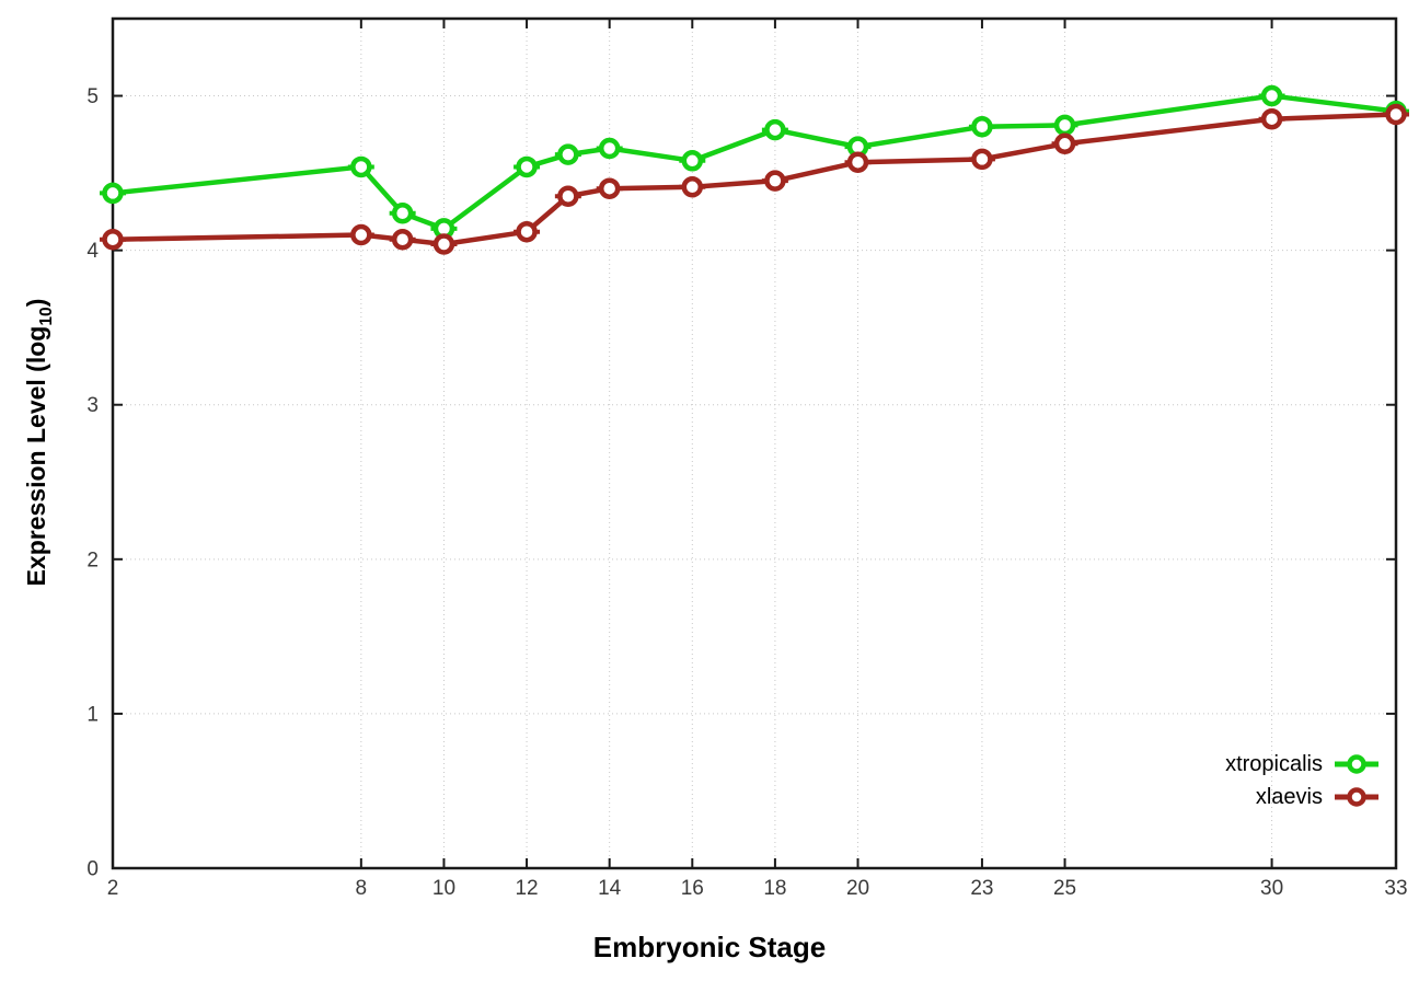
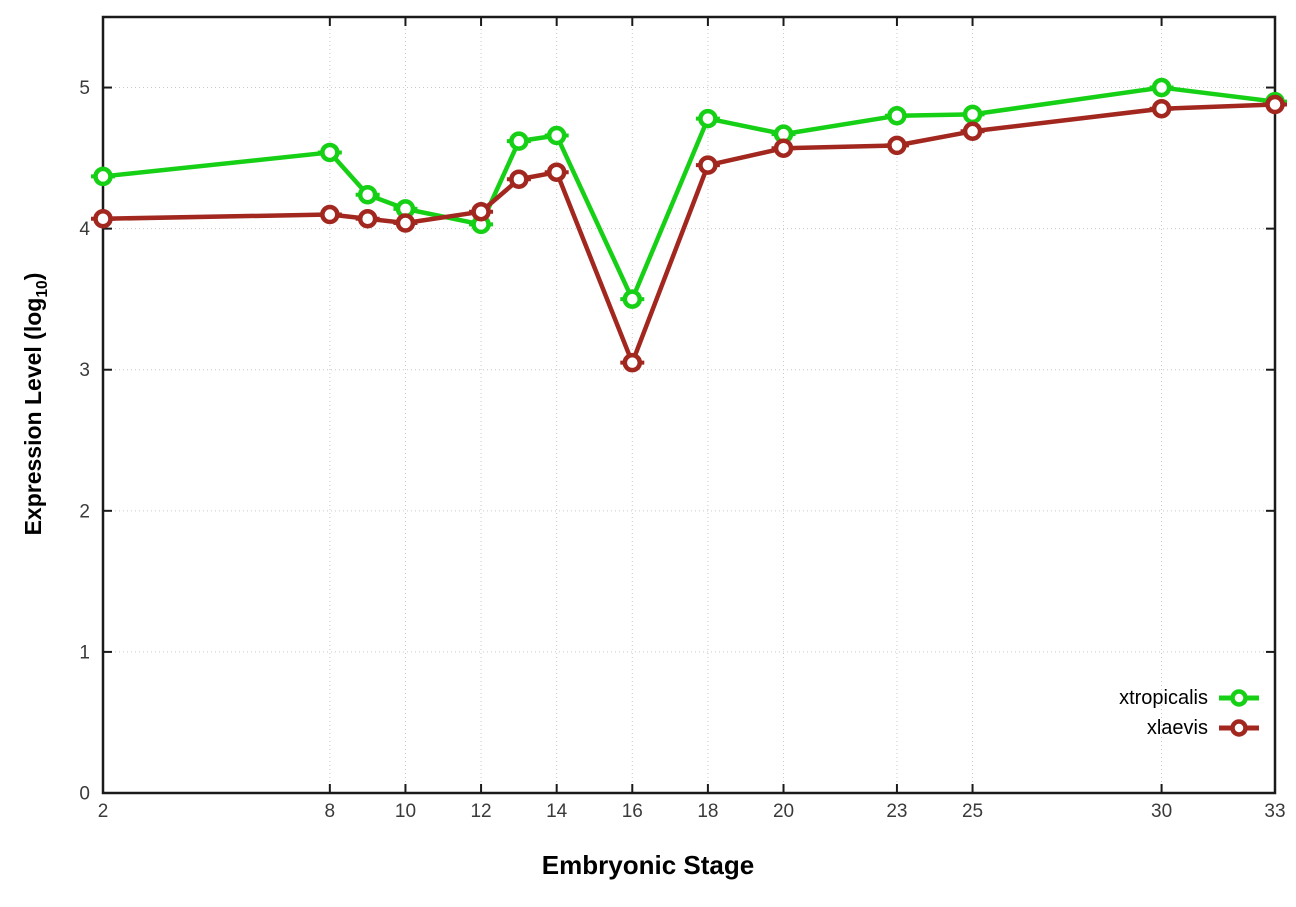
xtropicalis/12: 4.54 -> 4.03
xtropicalis/16: 4.58 -> 3.50
xlaevis/16: 4.41 -> 3.05
